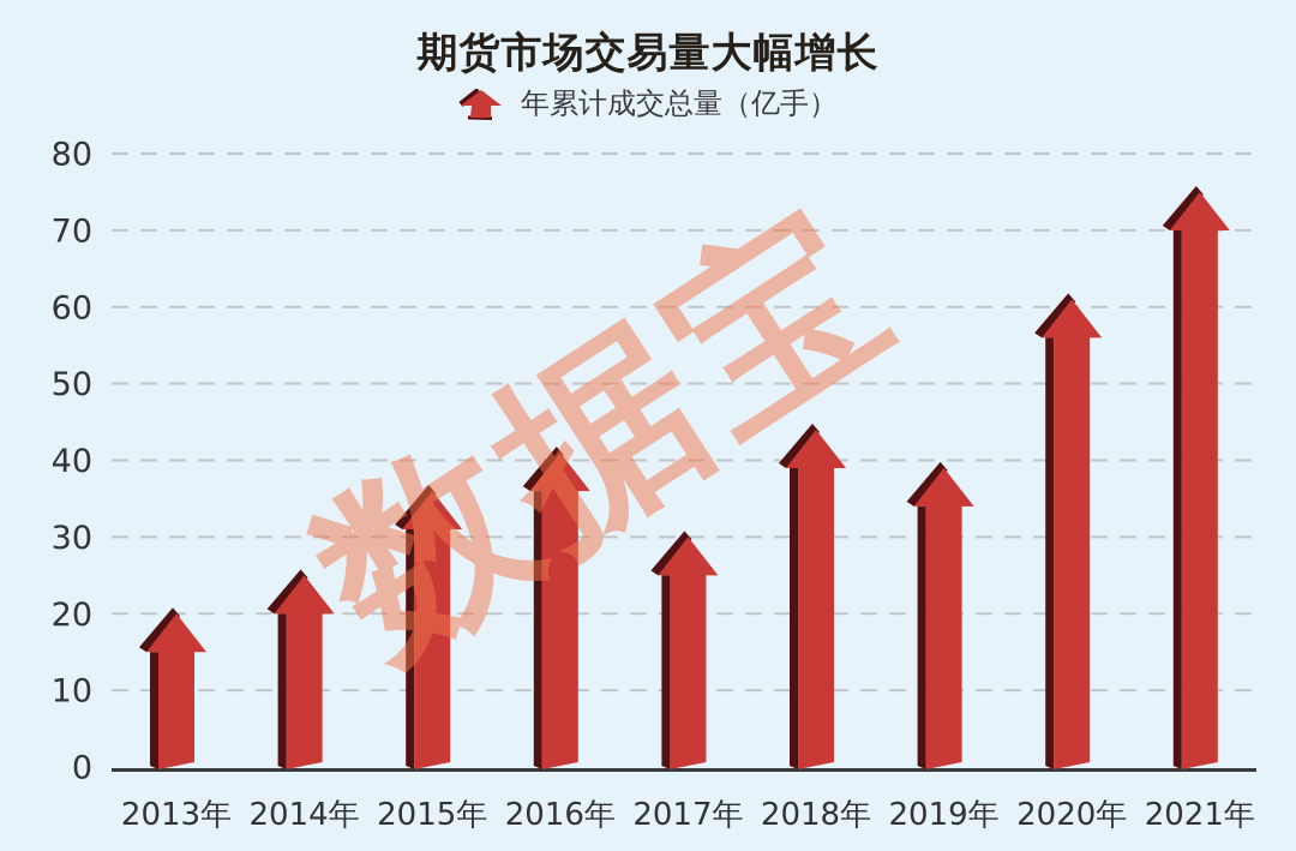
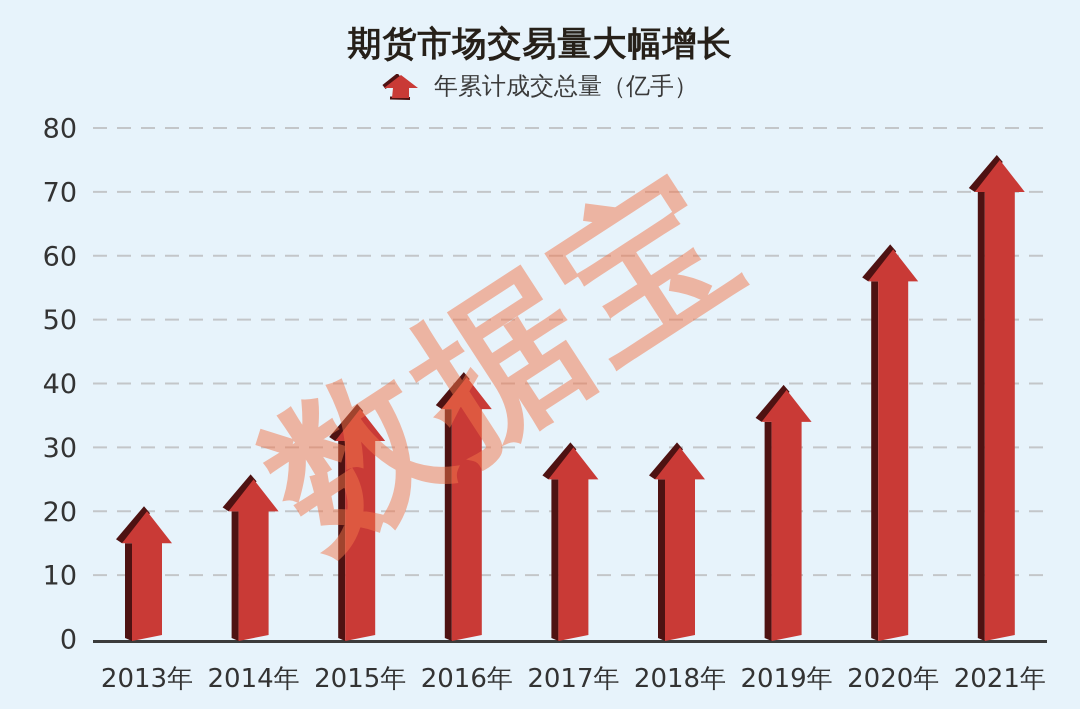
2018年: 44 -> 30
